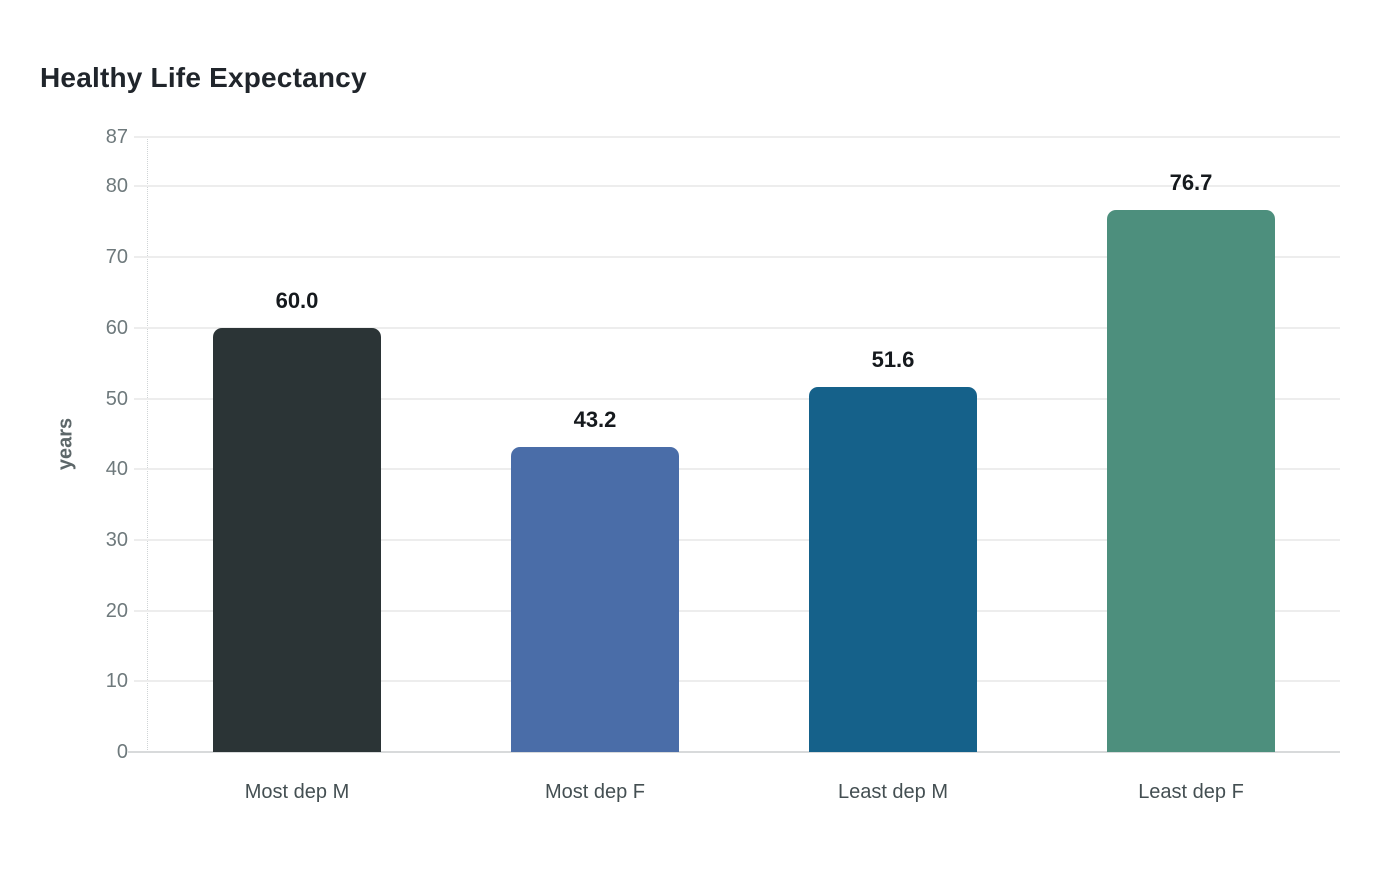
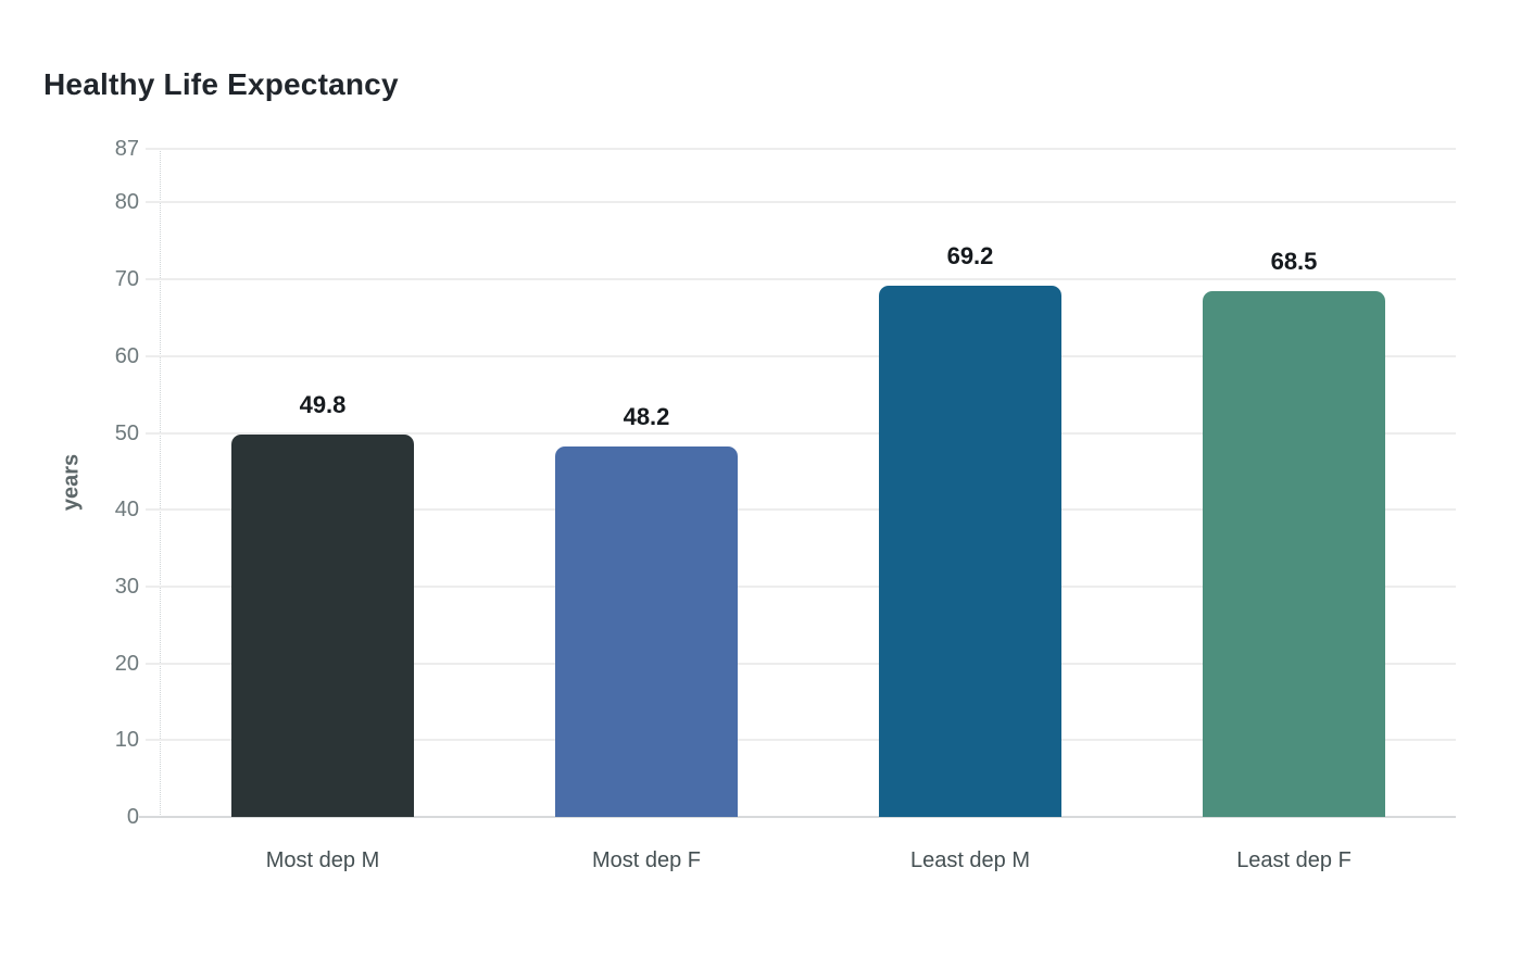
Most dep M: 60.0 -> 49.8
Most dep F: 43.2 -> 48.2
Least dep M: 51.6 -> 69.2
Least dep F: 76.7 -> 68.5
